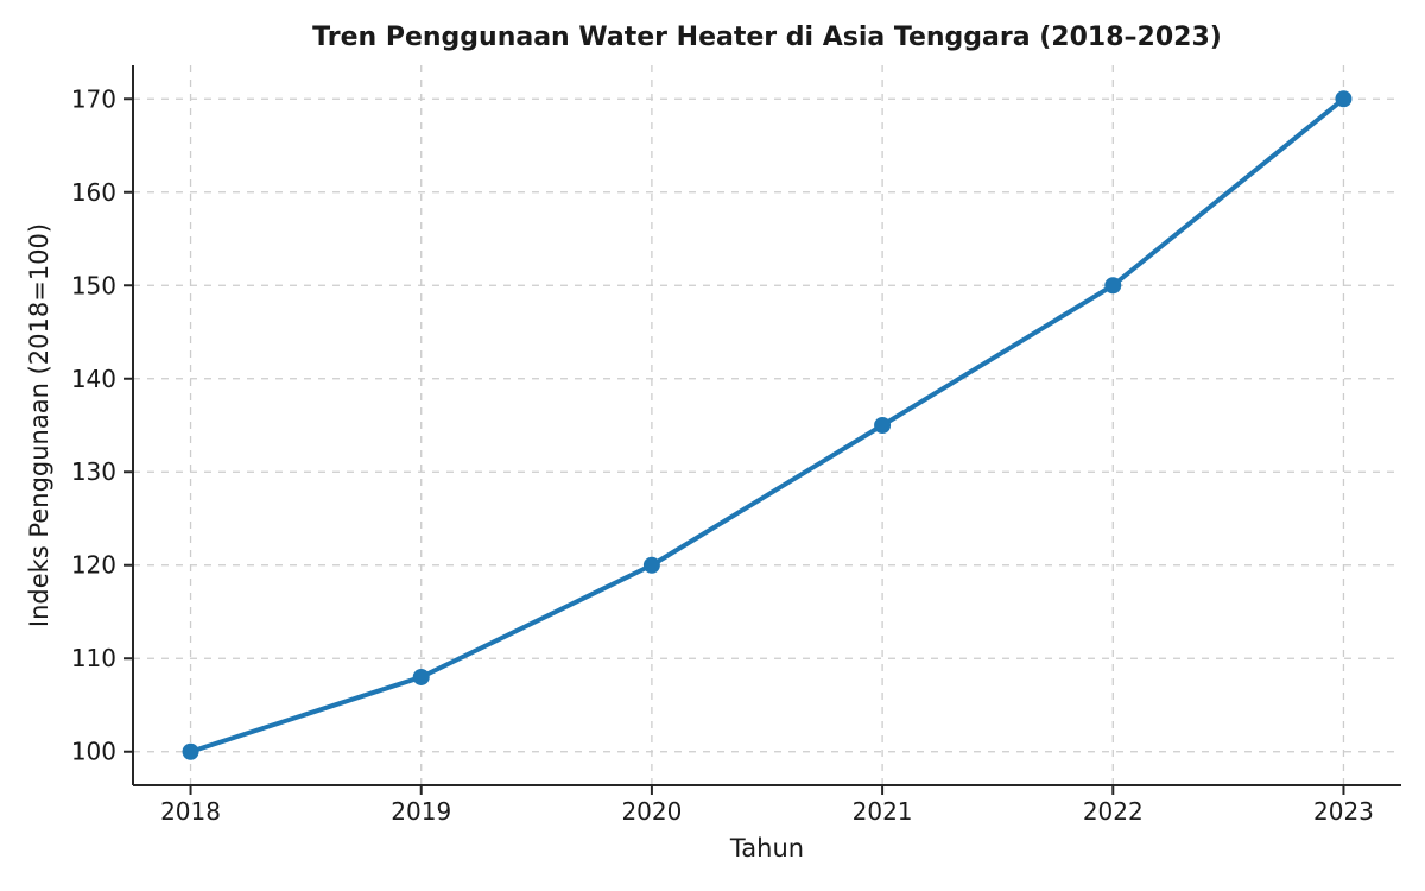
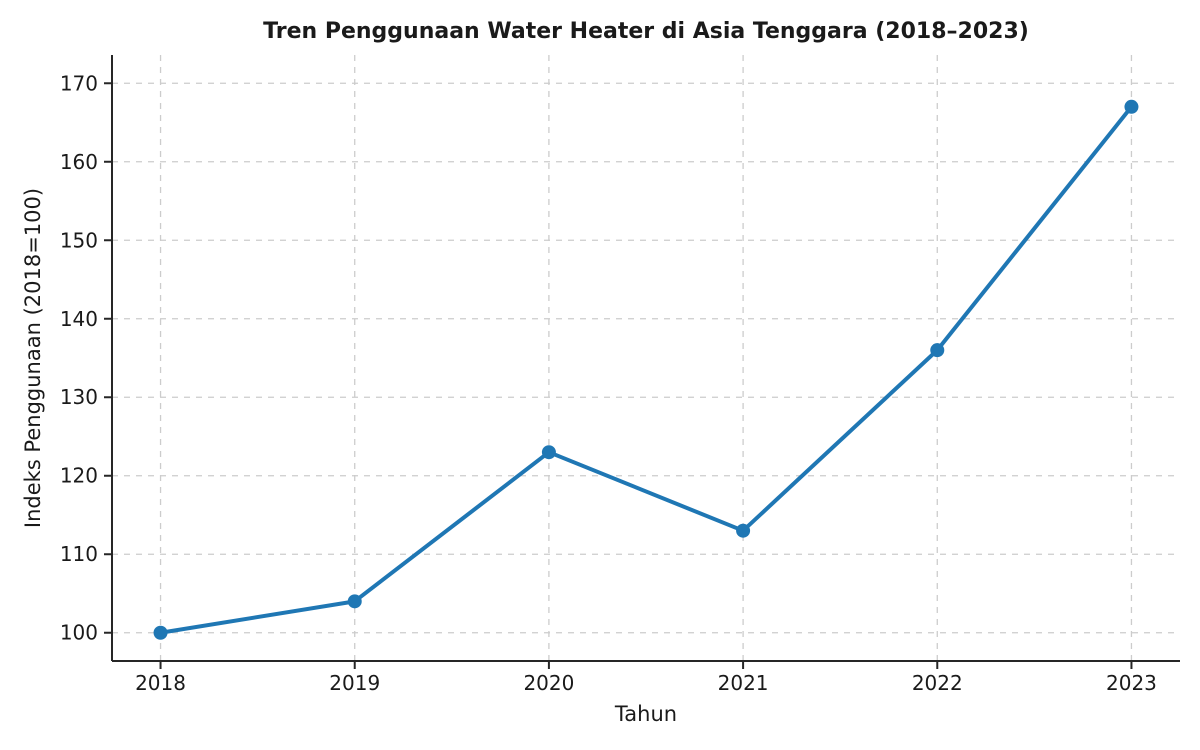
2019: 108 -> 104
2020: 120 -> 123
2021: 135 -> 113
2022: 150 -> 136
2023: 170 -> 167
